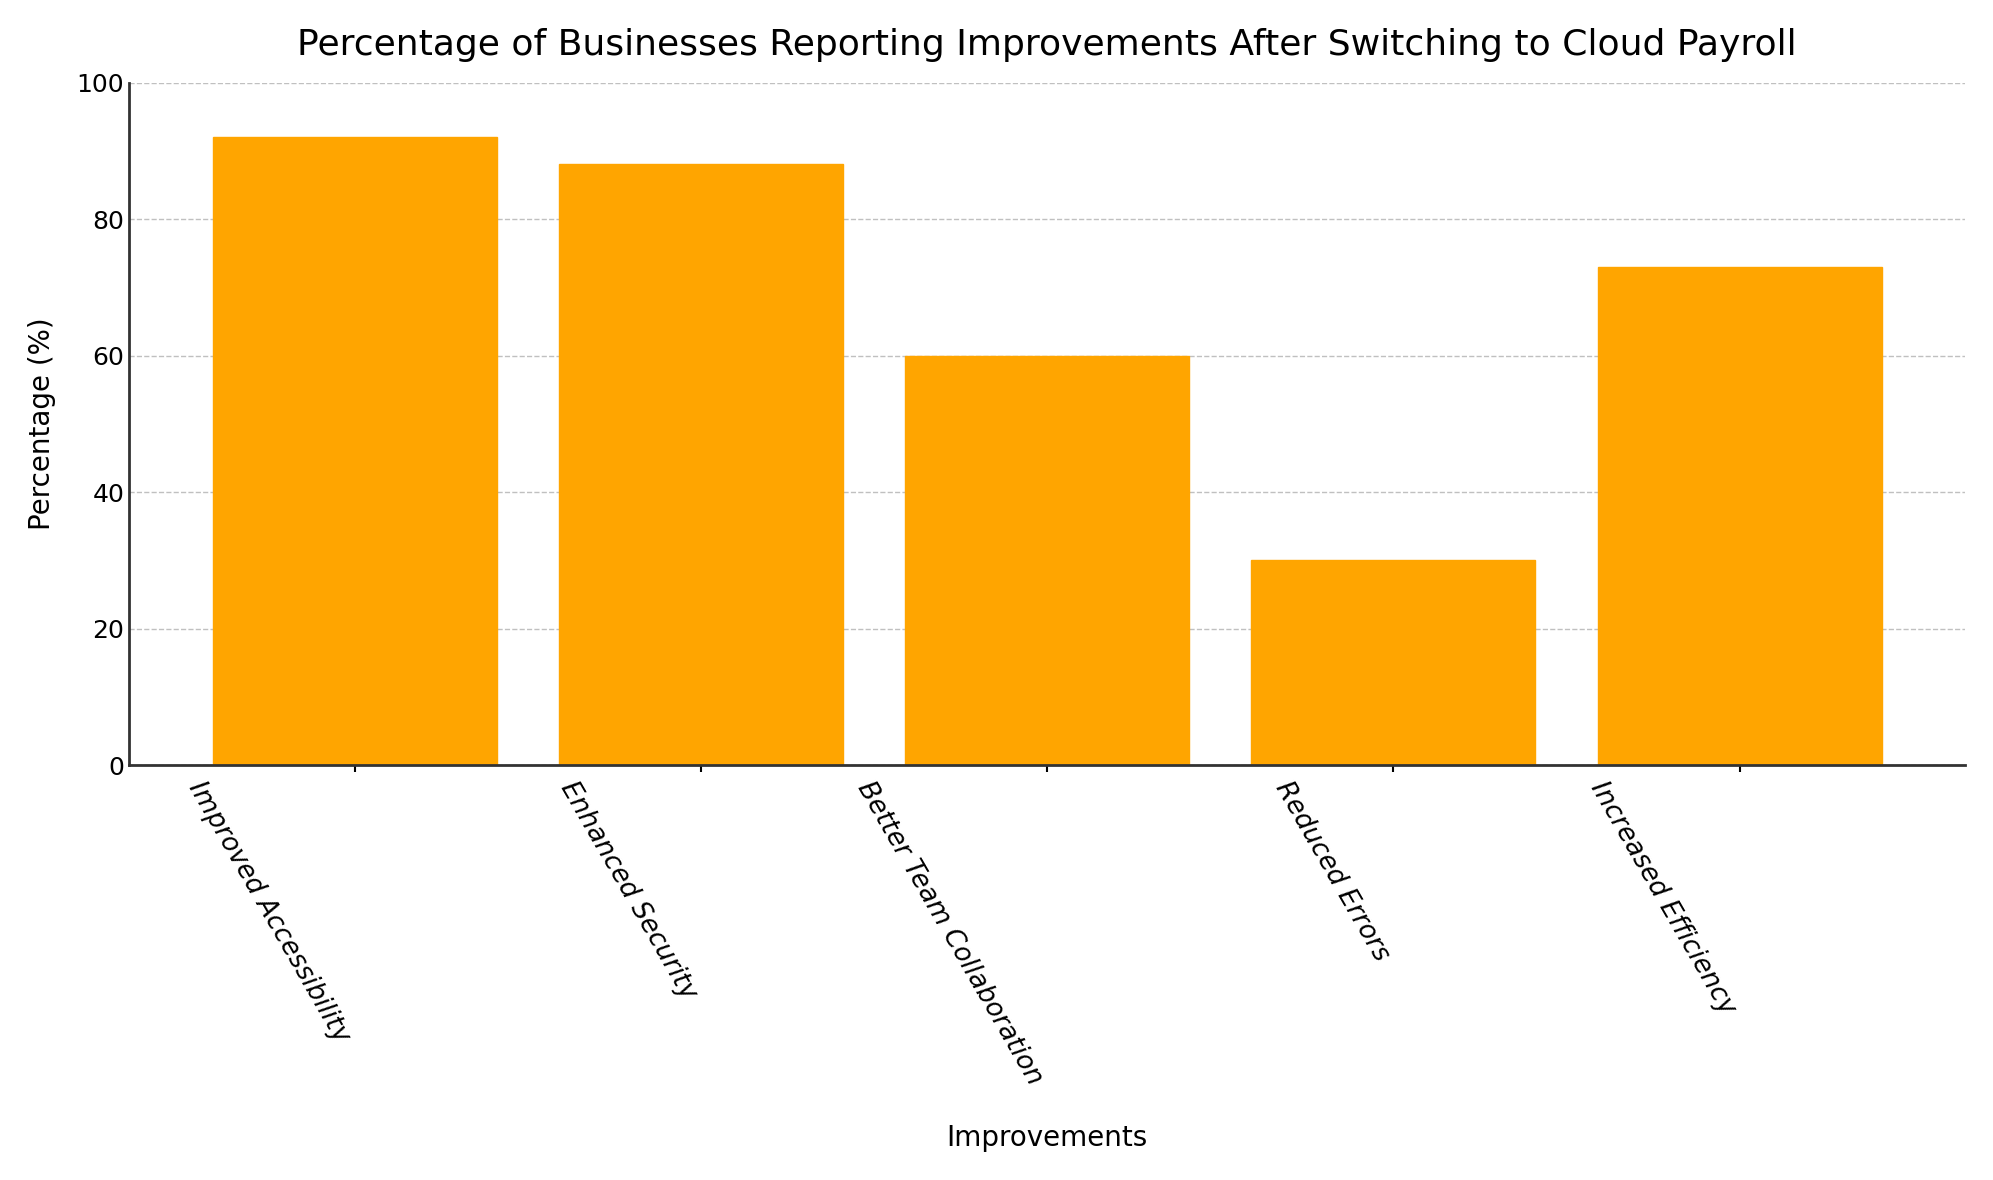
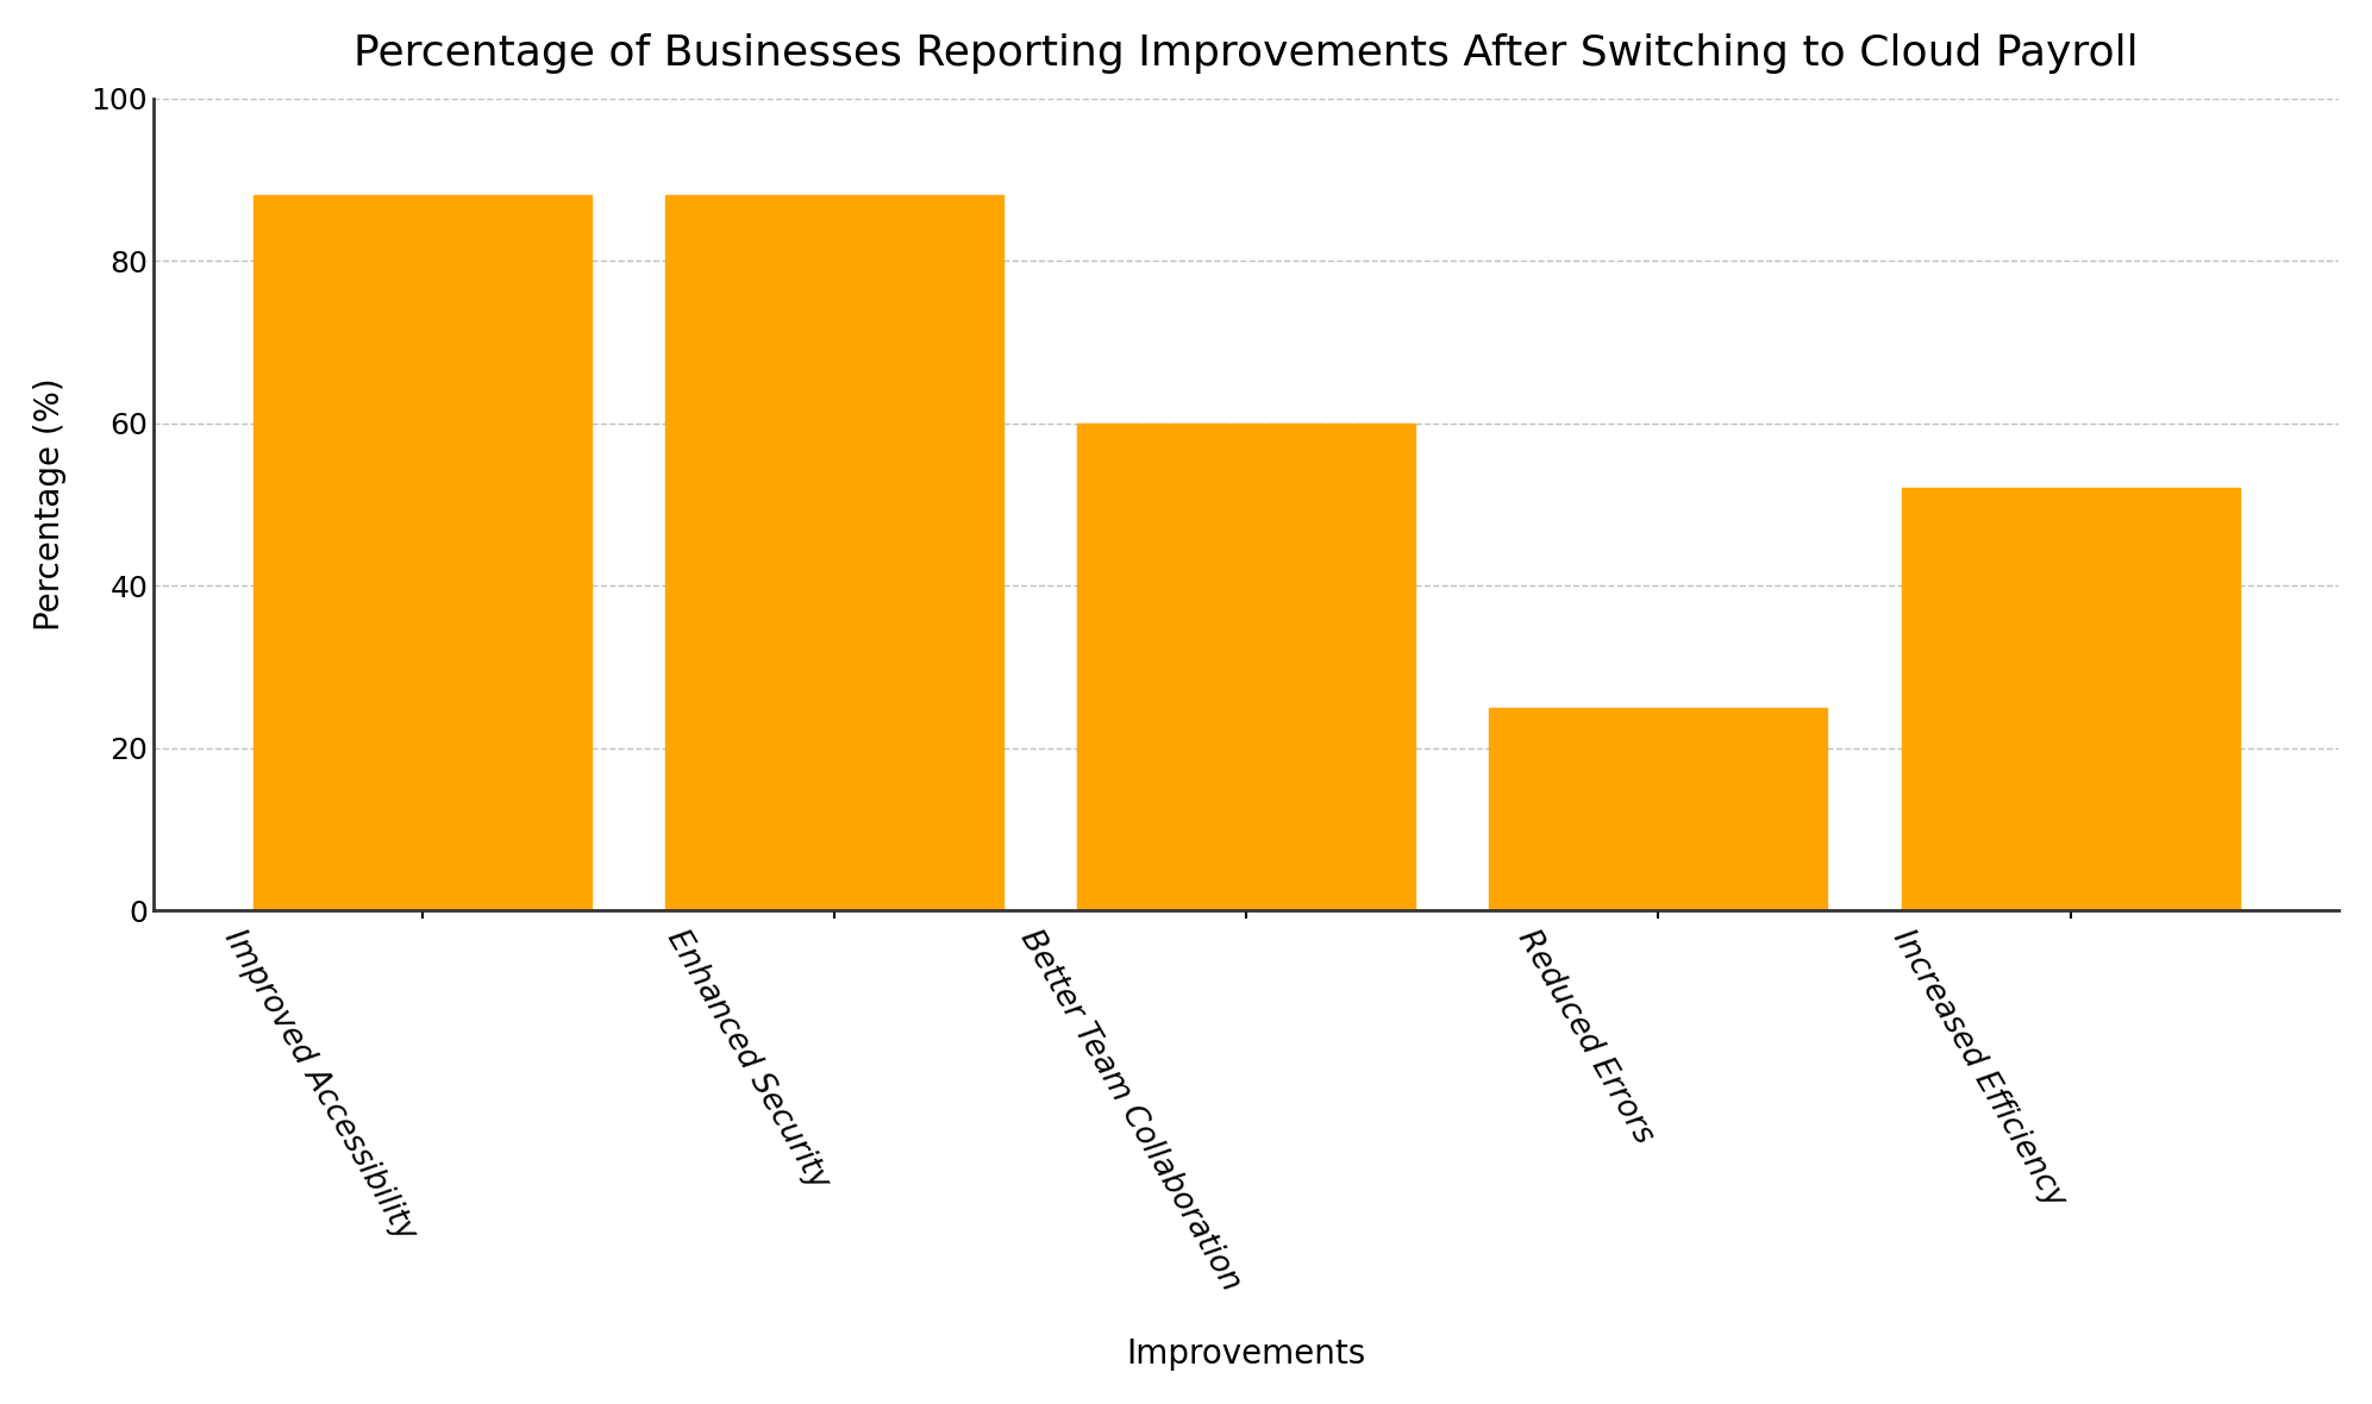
Improved Accessibility: 92 -> 88
Reduced Errors: 30 -> 25
Increased Efficiency: 73 -> 52
